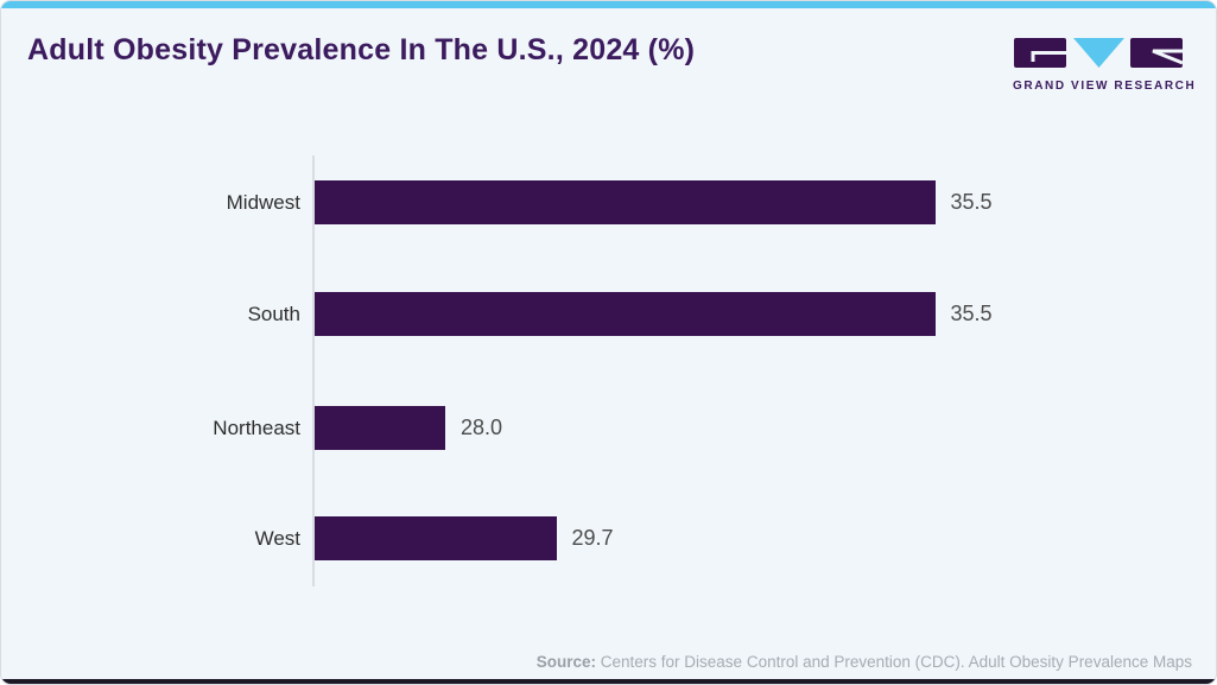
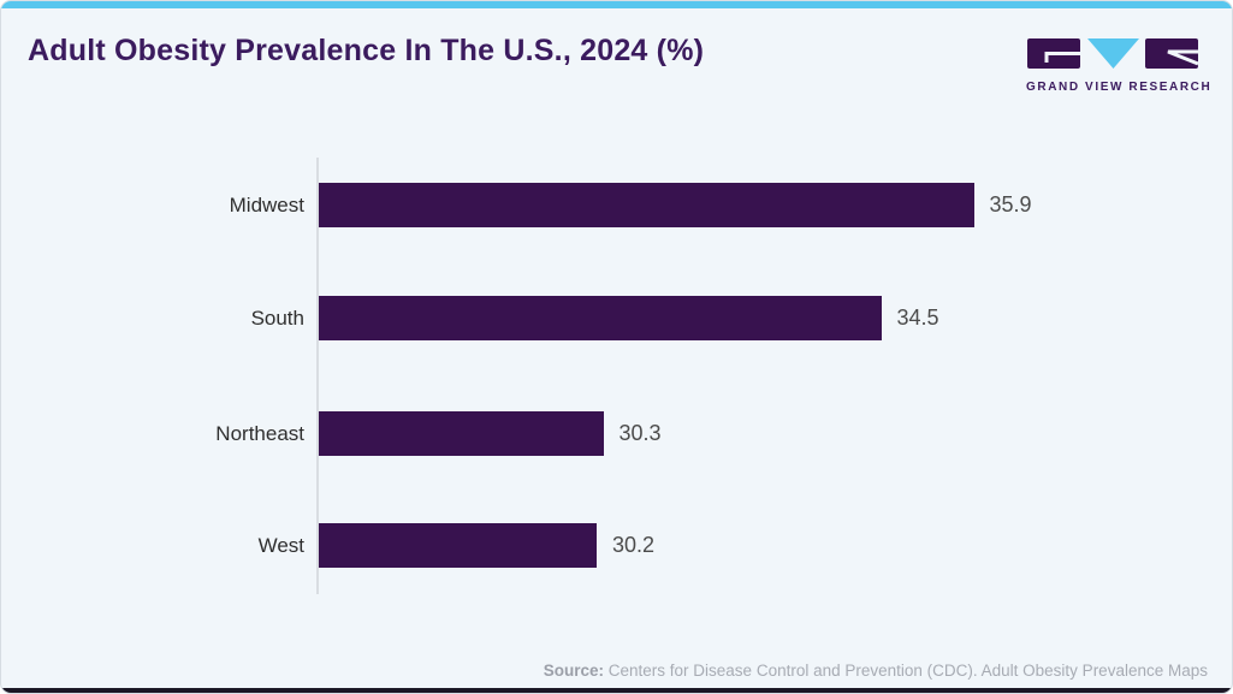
Midwest: 35.5 -> 35.9
South: 35.5 -> 34.5
Northeast: 28.0 -> 30.3
West: 29.7 -> 30.2
